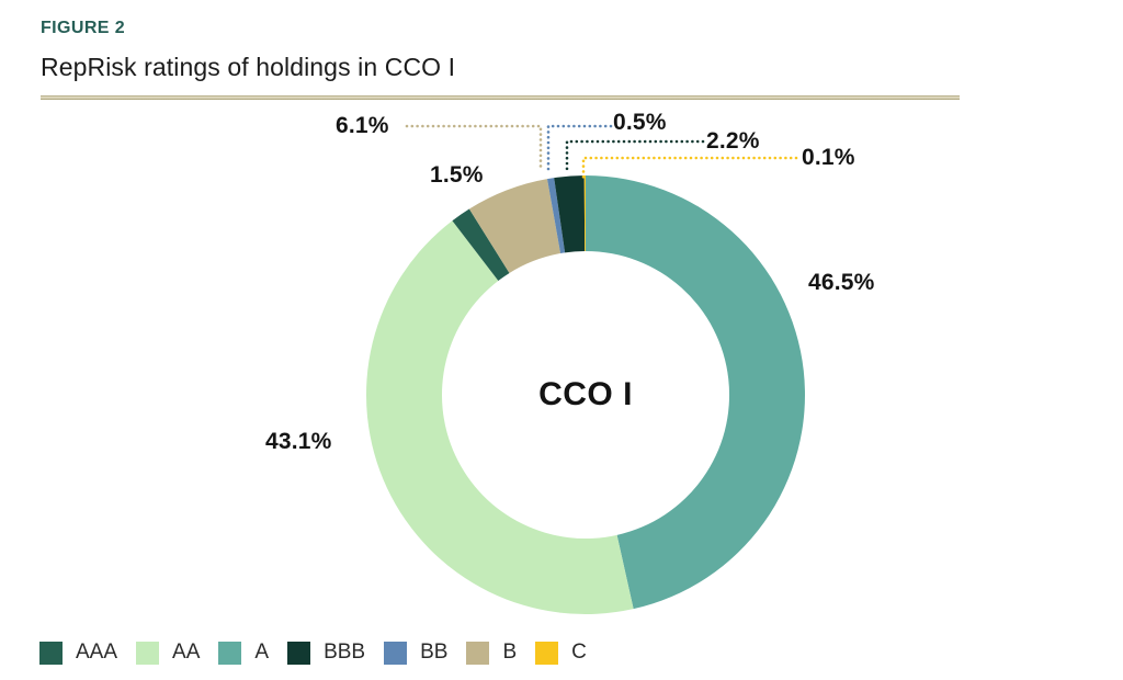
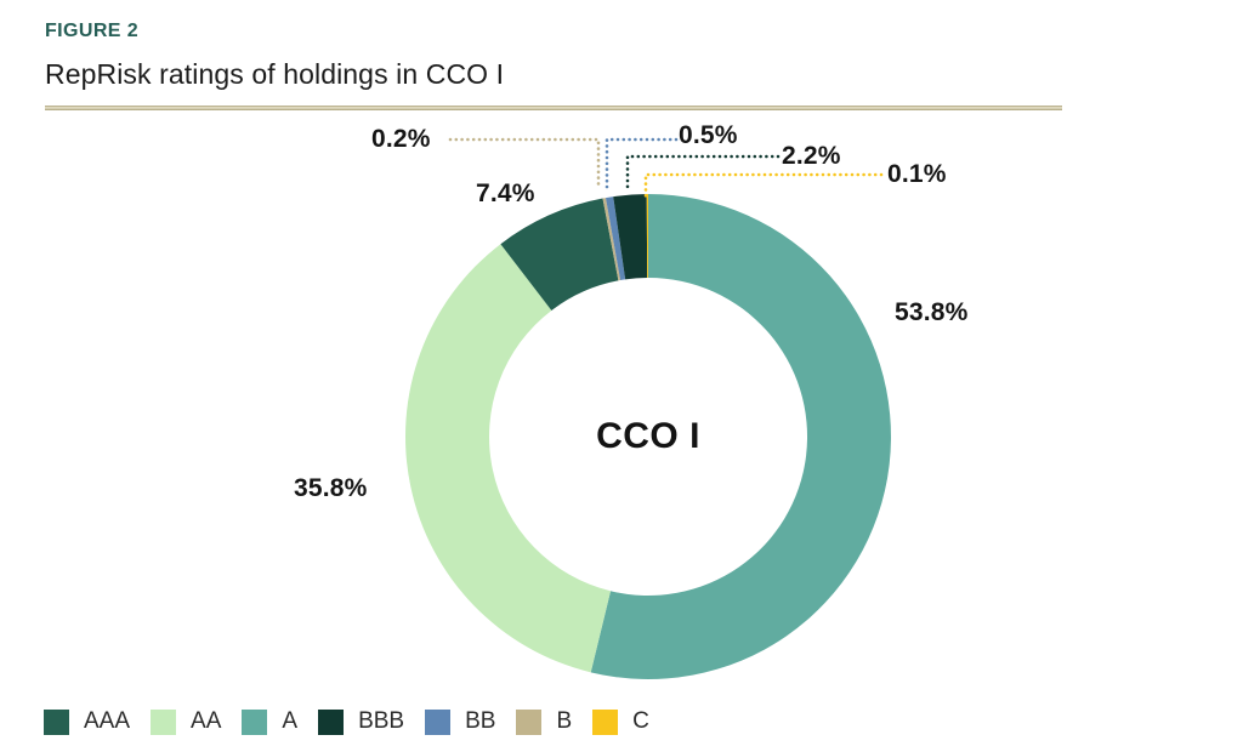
A: 46.5% -> 53.8%
AA: 43.1% -> 35.8%
AAA: 1.5% -> 7.4%
B: 6.1% -> 0.2%
